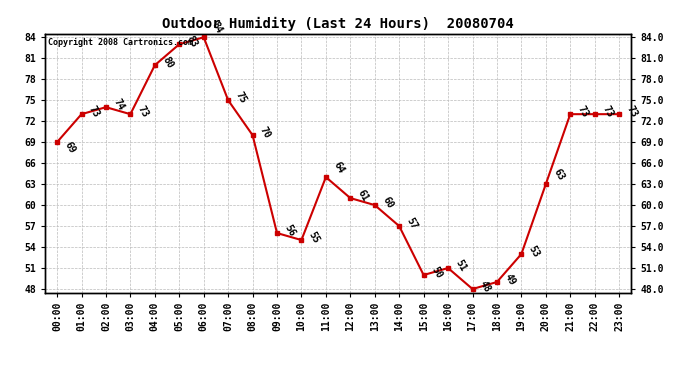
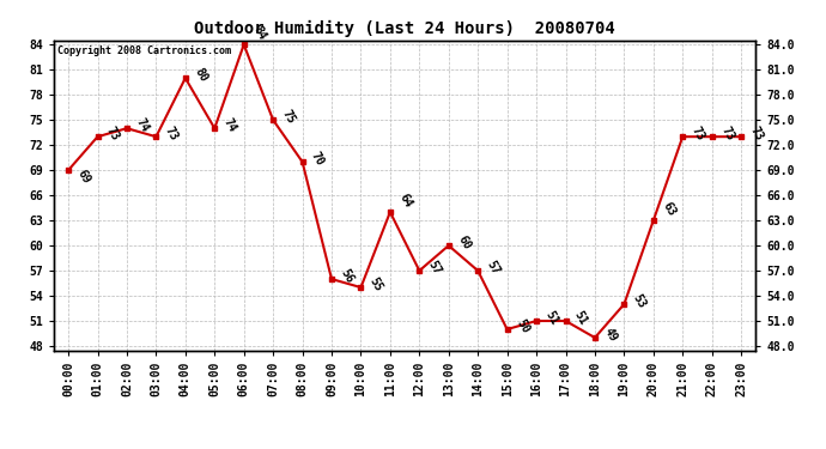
05:00: 83 -> 74
12:00: 61 -> 57
17:00: 48 -> 51
